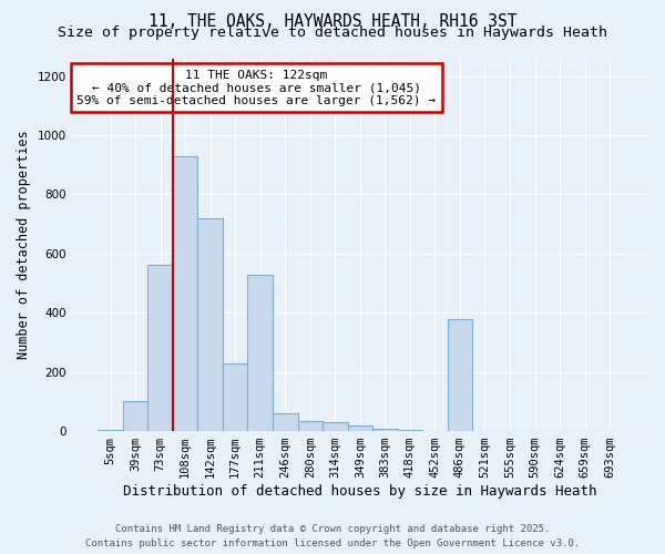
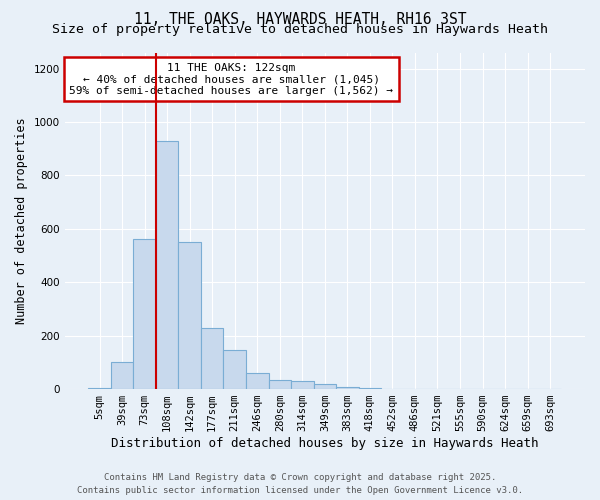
142sqm: 720 -> 550
211sqm: 530 -> 145
486sqm: 380 -> 1
